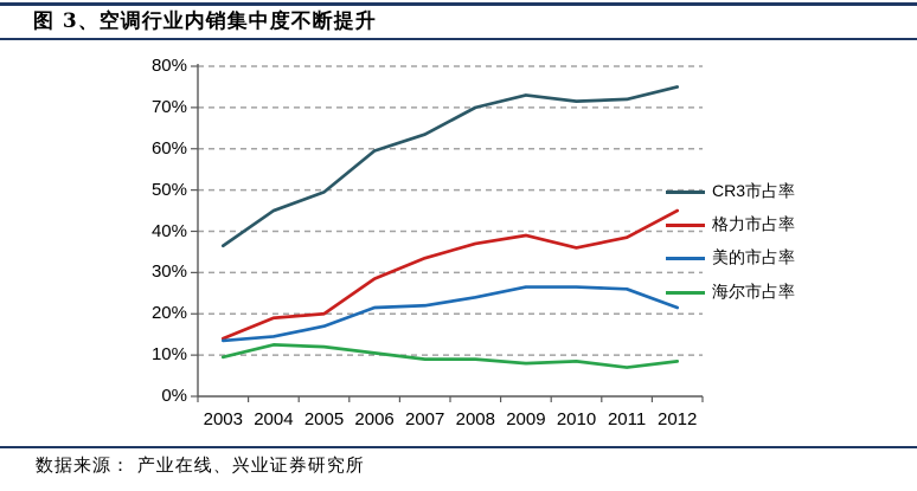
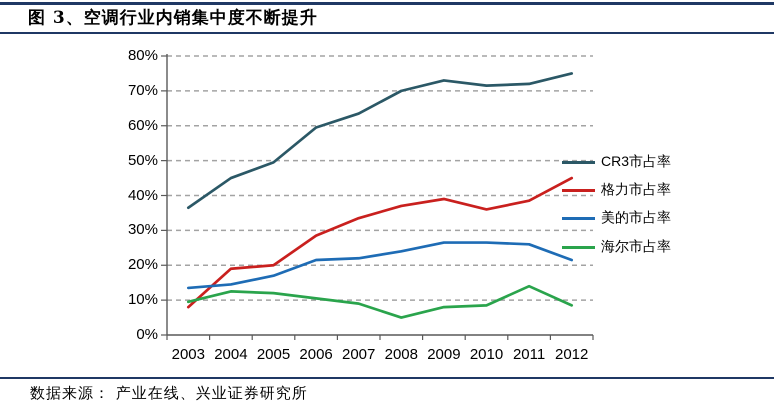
格力市占率/2003: 14% -> 8%
海尔市占率/2008: 9% -> 5%
海尔市占率/2011: 7% -> 14%
